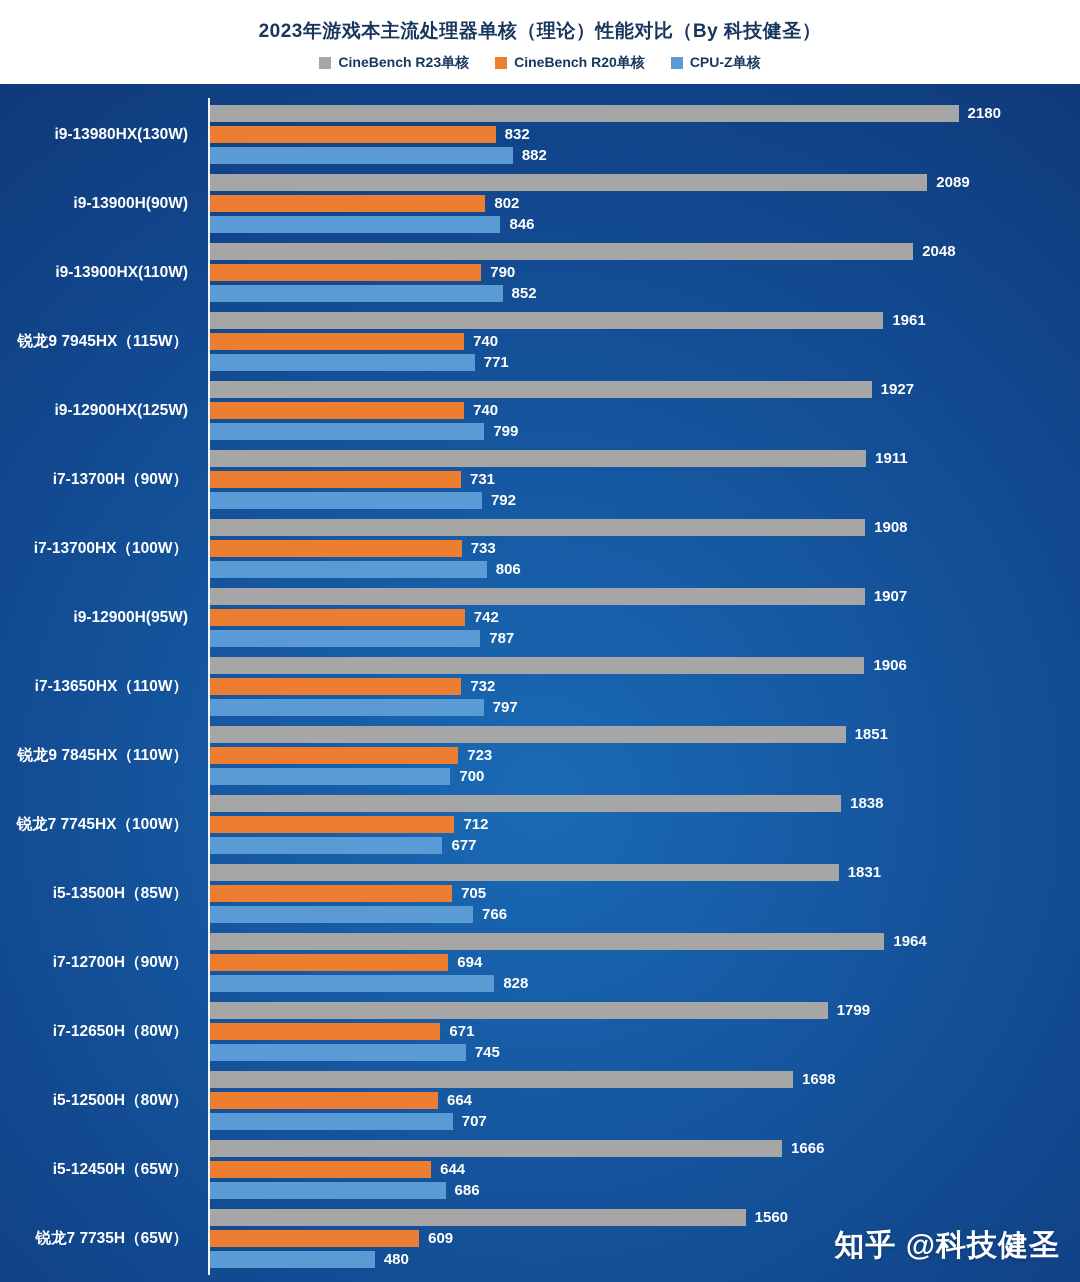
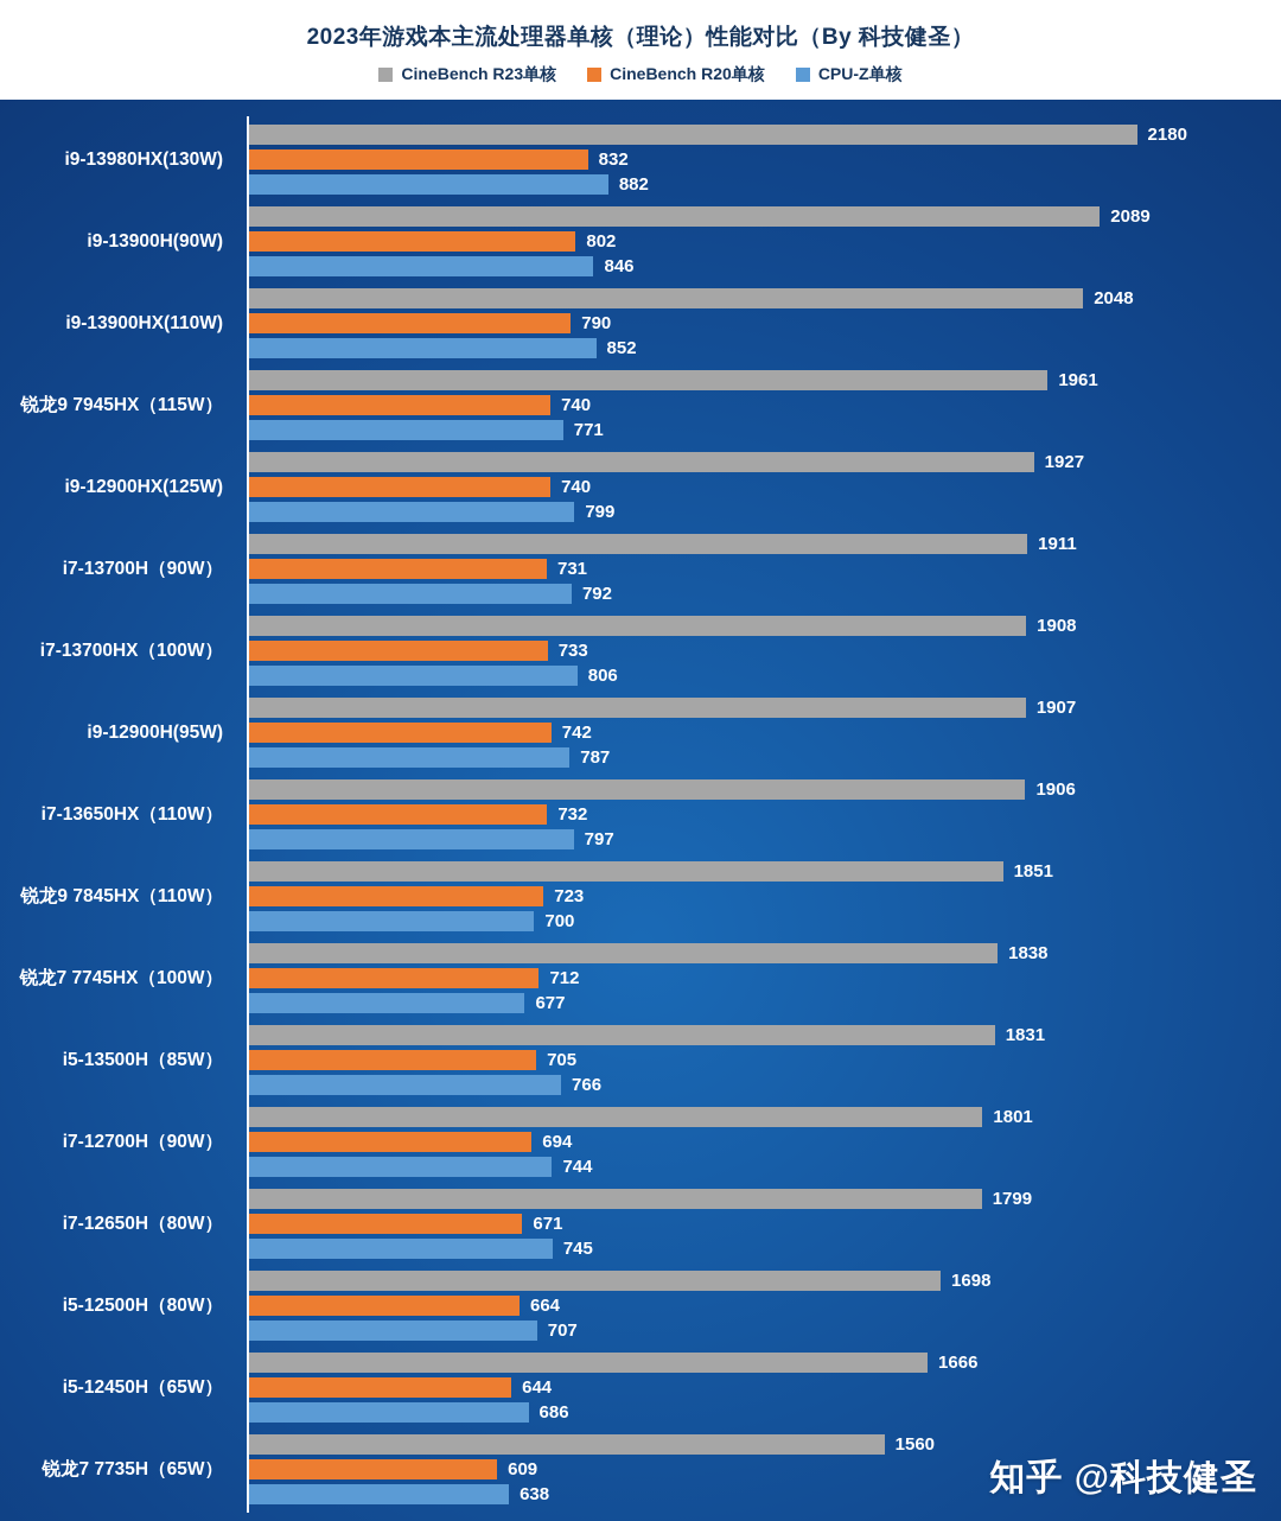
CineBench R23单核/i7-12700H（90W）: 1964 -> 1801
CPU-Z单核/i7-12700H（90W）: 828 -> 744
CPU-Z单核/锐龙7 7735H（65W）: 480 -> 638
